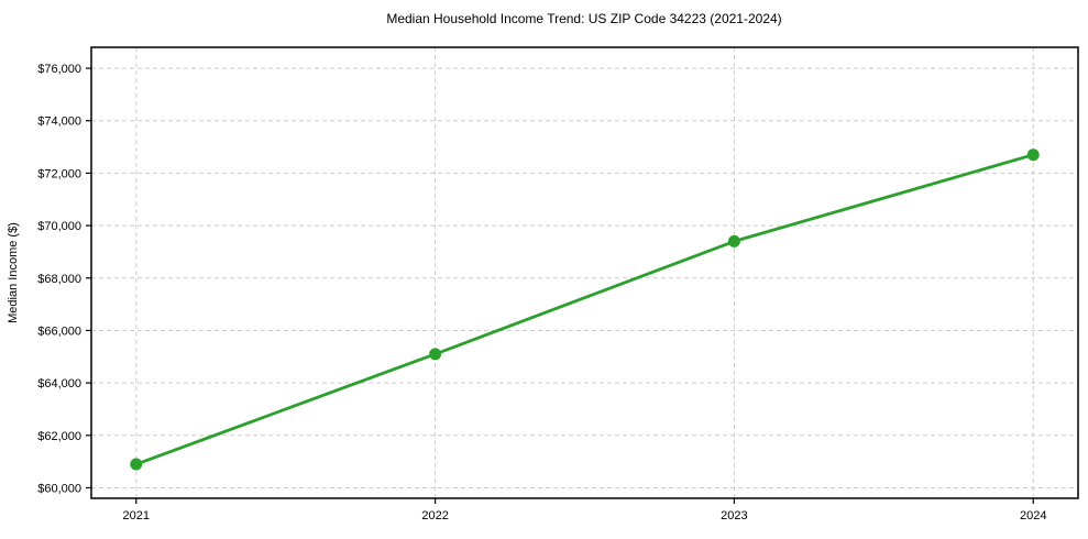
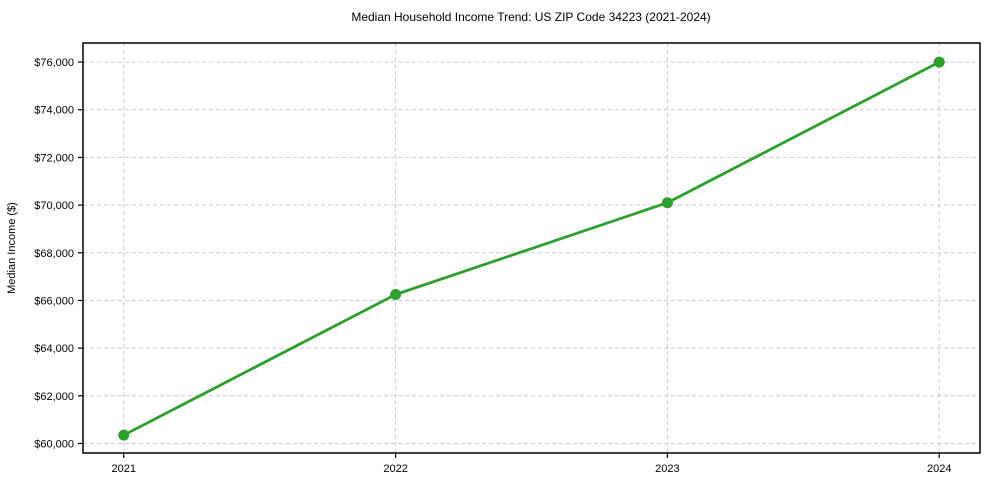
2021: $60900 -> $60400
2022: $65100 -> $66200
2023: $69400 -> $70100
2024: $72700 -> $76000
